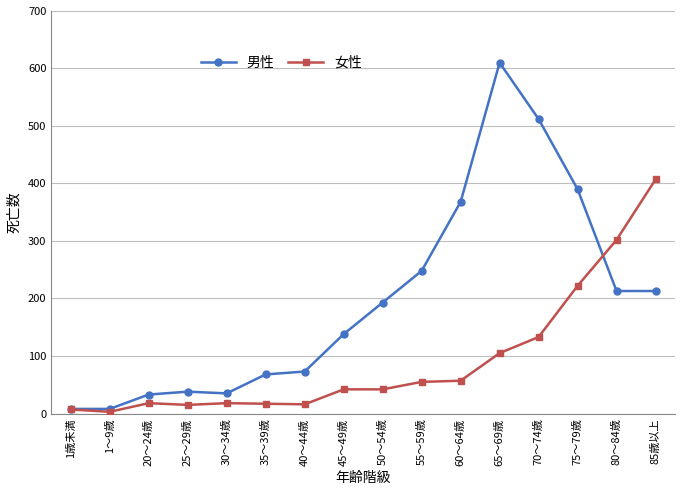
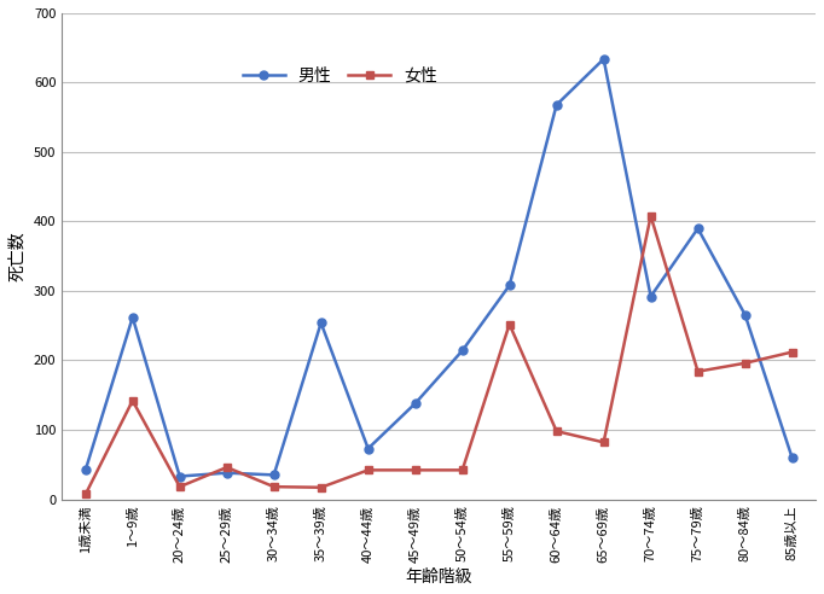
男性/1歳未満: 8 -> 42
男性/1～9歳: 8 -> 262
女性/1～9歳: 3 -> 142
女性/25～29歳: 15 -> 46
男性/35～39歳: 68 -> 254
女性/40～44歳: 16 -> 42
男性/50～54歳: 193 -> 214
男性/55～59歳: 248 -> 308
女性/55～59歳: 55 -> 252
男性/60～64歳: 368 -> 568
女性/60～64歳: 57 -> 98
男性/65～69歳: 610 -> 634
女性/65～69歳: 105 -> 82
男性/70～74歳: 512 -> 292
女性/70～74歳: 133 -> 408
女性/75～79歳: 222 -> 184
男性/80～84歳: 213 -> 266
女性/80～84歳: 302 -> 196
男性/85歳以上: 213 -> 60
女性/85歳以上: 407 -> 212
